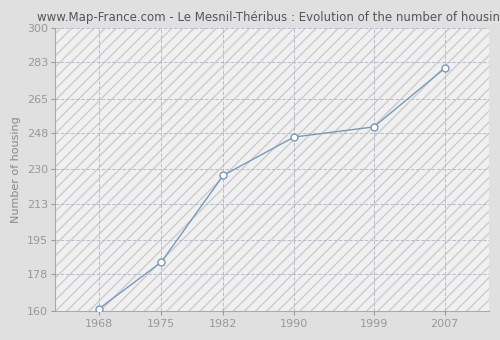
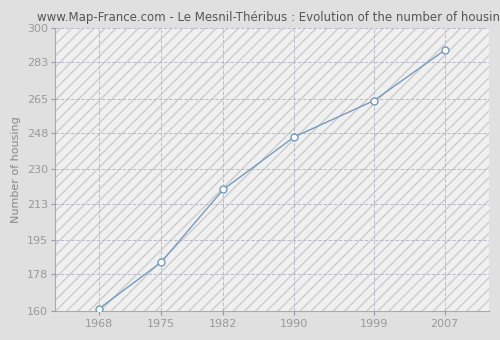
1982: 227 -> 220
1999: 251 -> 264
2007: 280 -> 289
